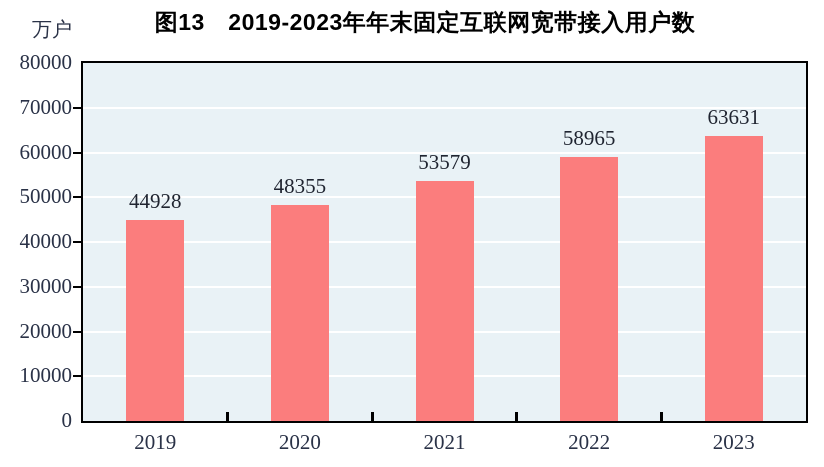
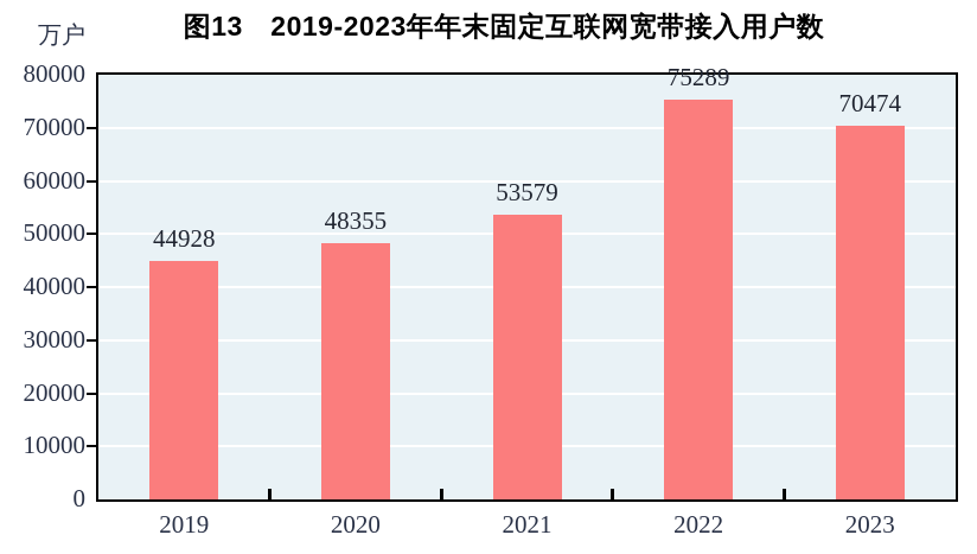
2022: 58965 -> 75289
2023: 63631 -> 70474
